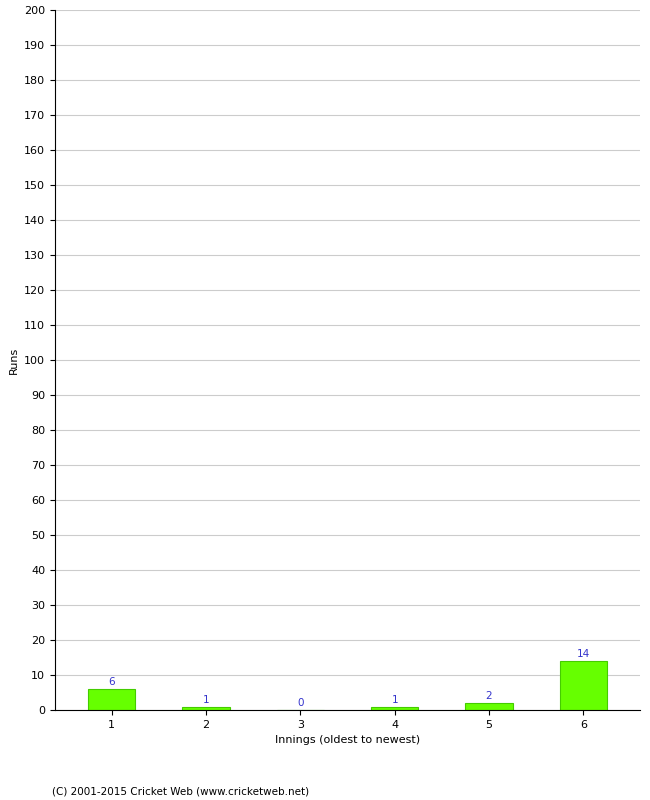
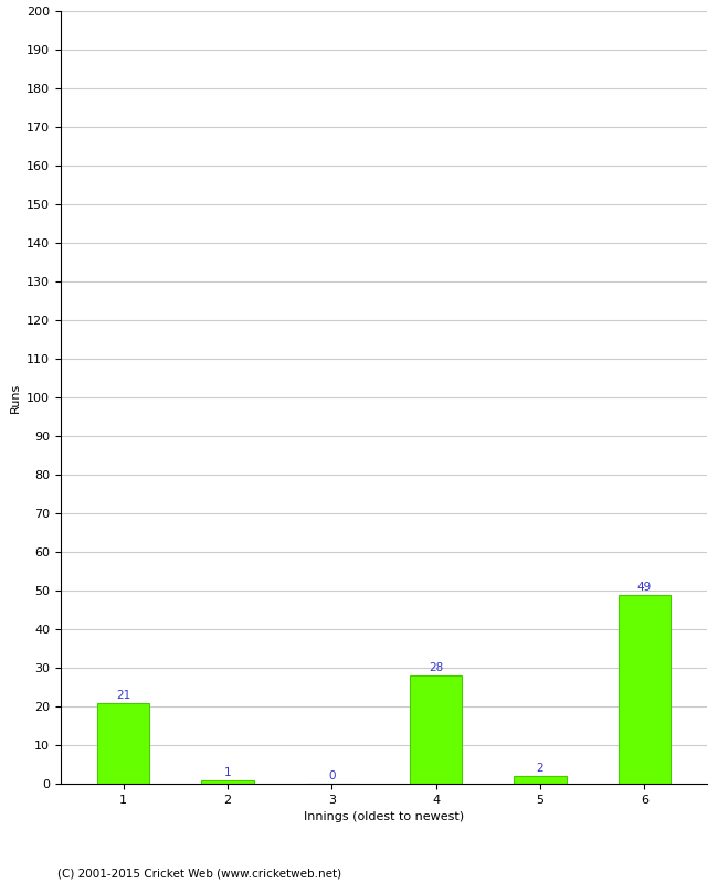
1: 6 -> 21
4: 1 -> 28
6: 14 -> 49
